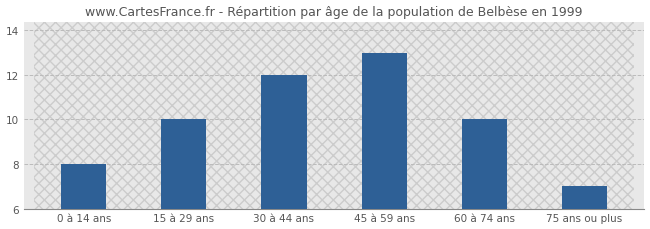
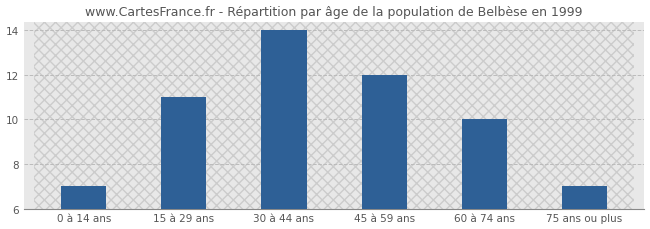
0 à 14 ans: 8 -> 7
15 à 29 ans: 10 -> 11
30 à 44 ans: 12 -> 14
45 à 59 ans: 13 -> 12
